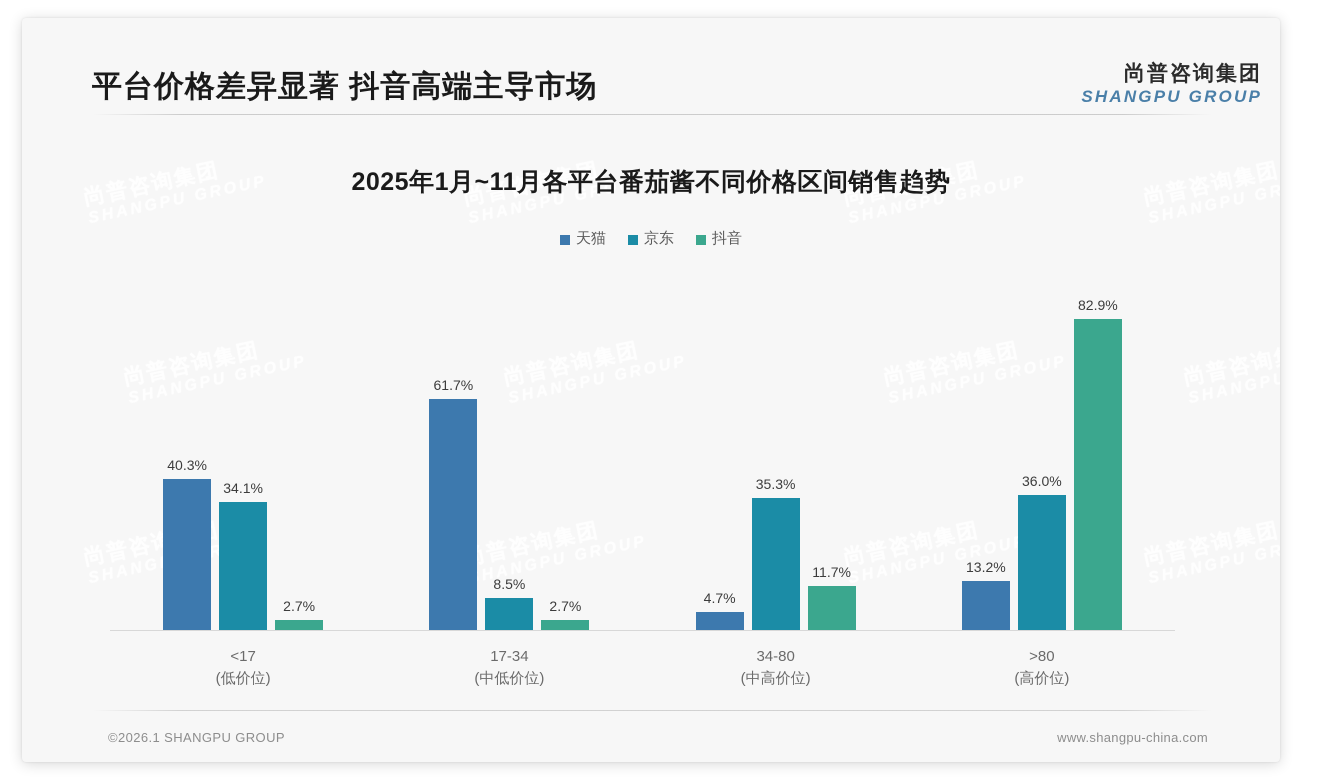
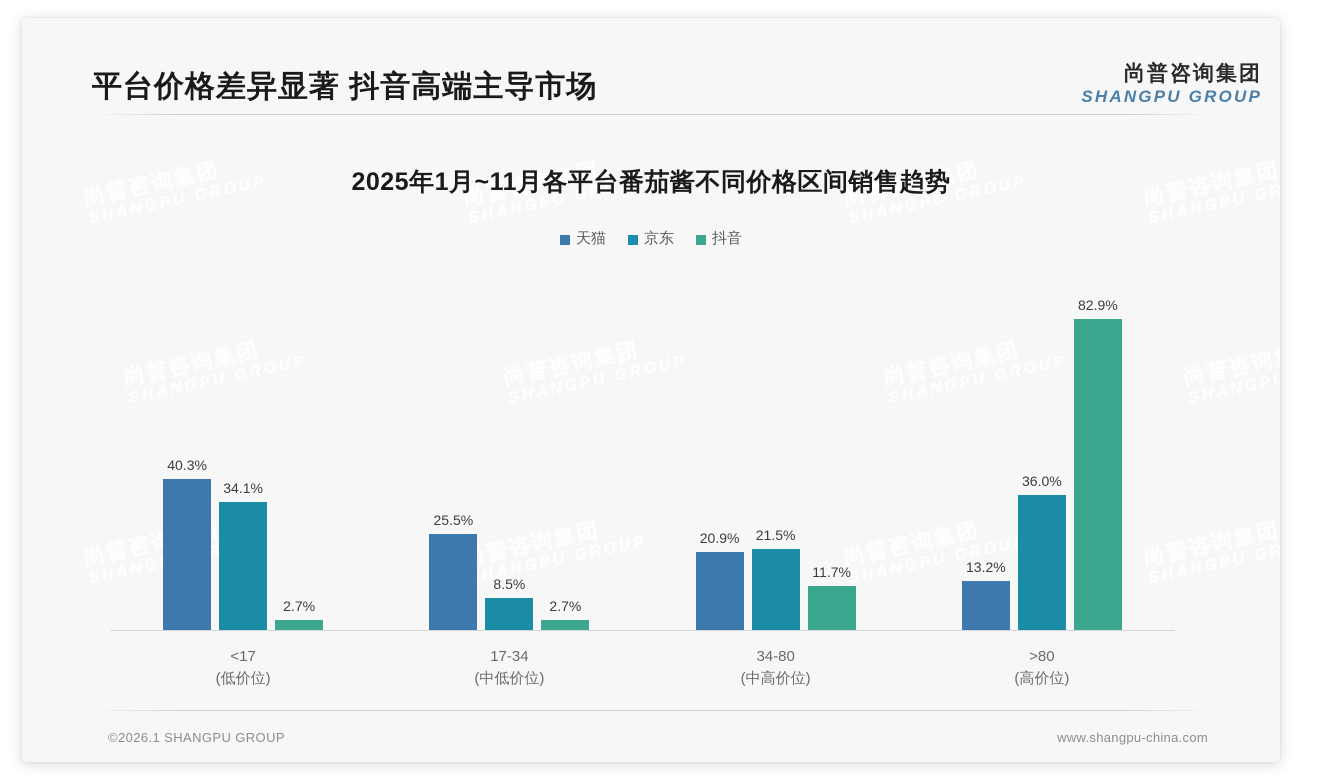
天猫/17-34: 61.7% -> 25.5%
天猫/34-80: 4.7% -> 20.9%
京东/34-80: 35.3% -> 21.5%
